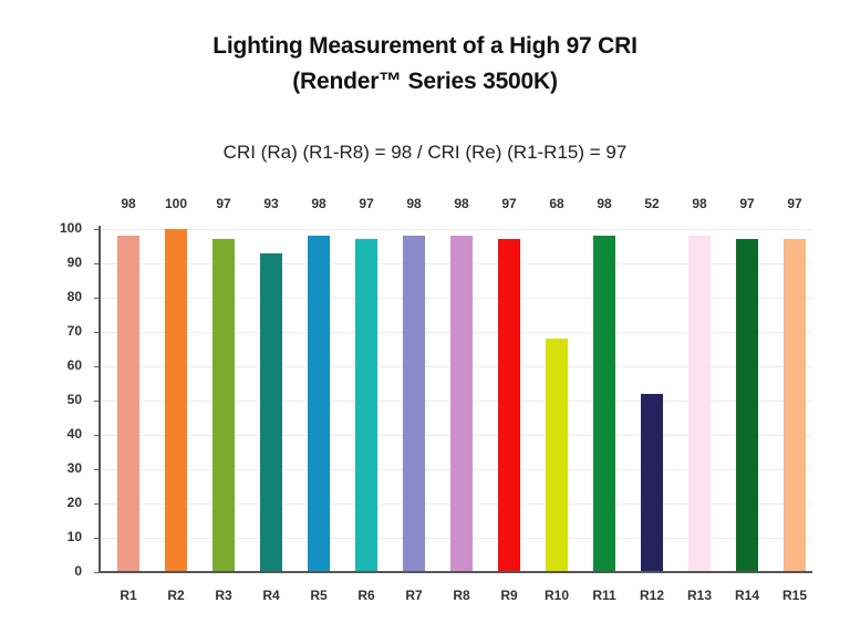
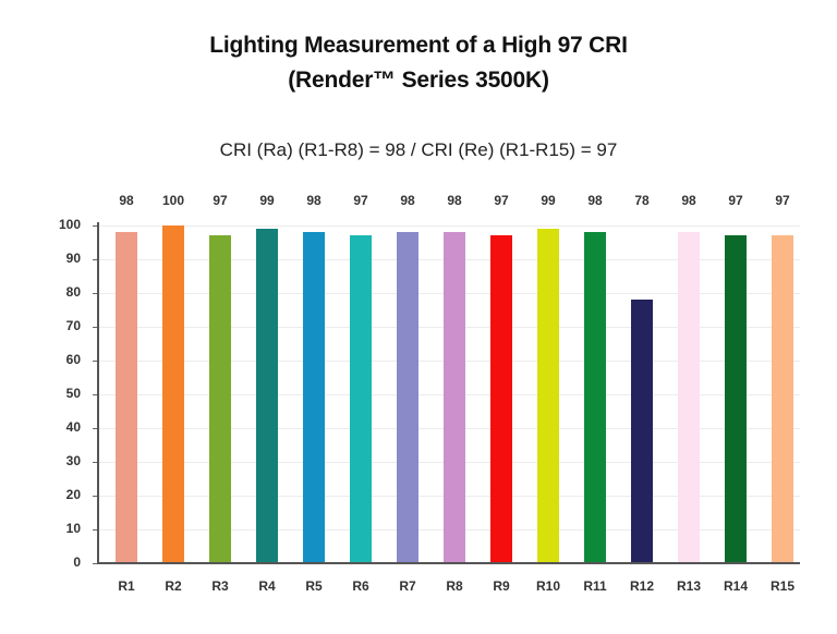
R4: 93 -> 99
R10: 68 -> 99
R12: 52 -> 78
